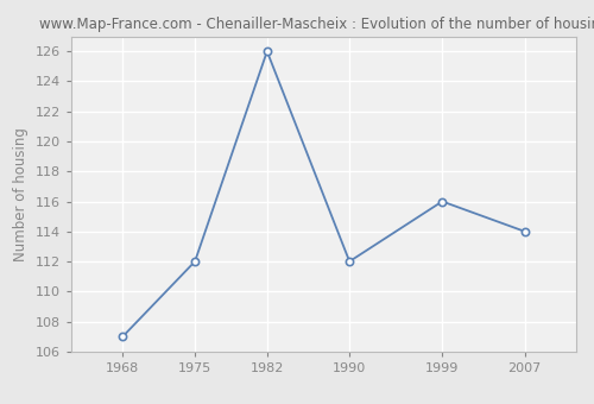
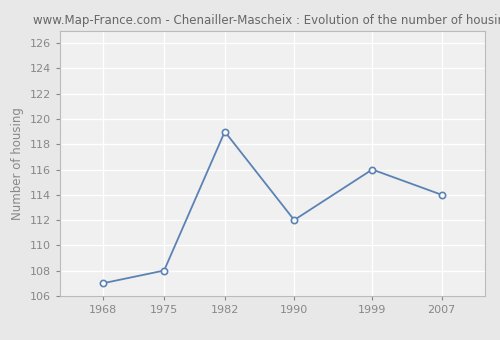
1975: 112 -> 108
1982: 126 -> 119
